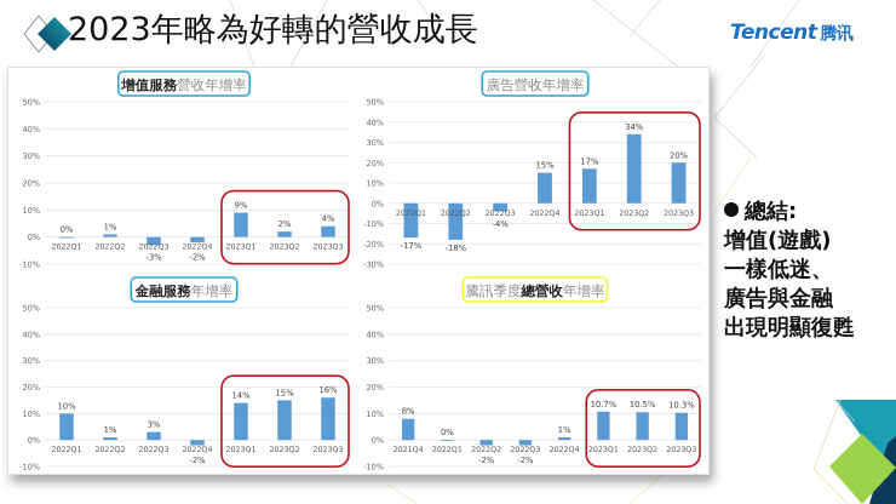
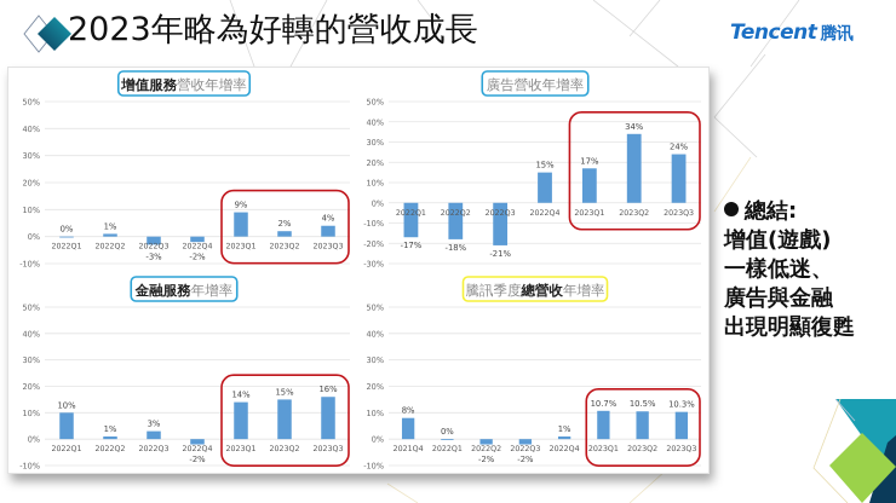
廣告營收年增率/2022Q3: -4% -> -21%
廣告營收年增率/2023Q3: 20% -> 24%
